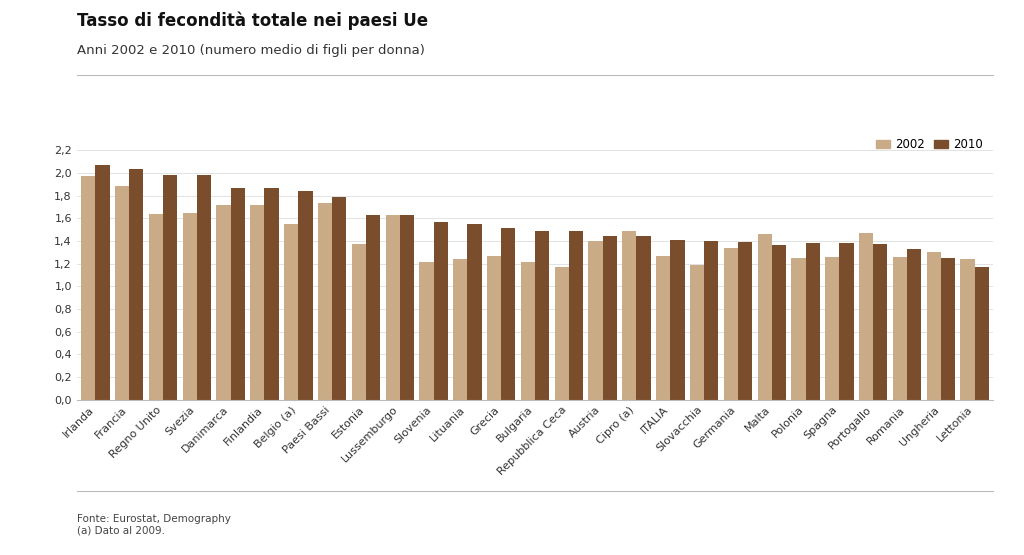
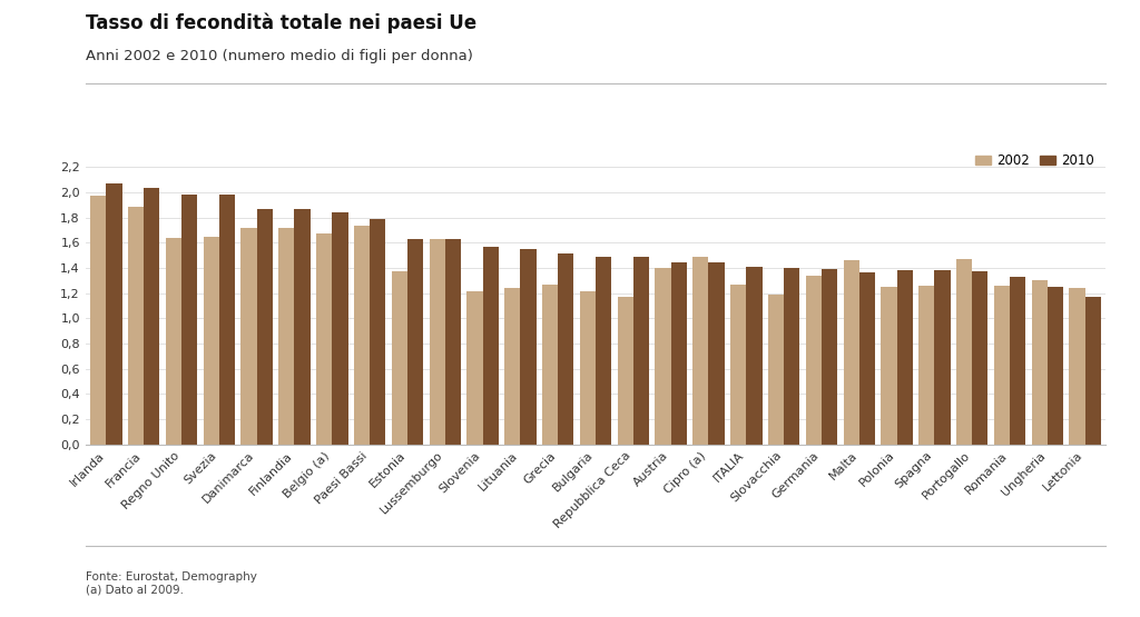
2002/Belgio (a): 1,55 -> 1,67
